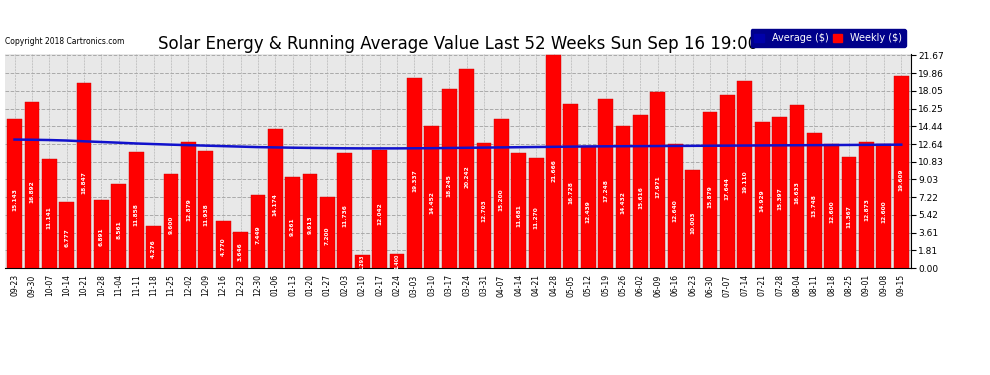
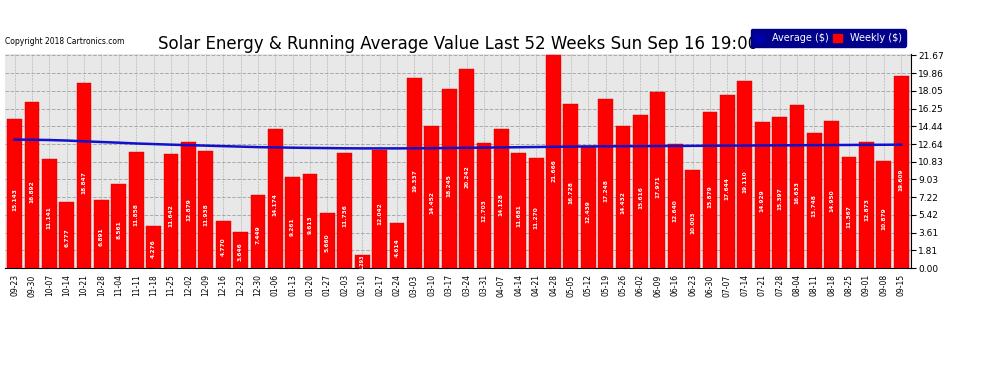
Weekly ($)/11-25: 9.6 -> 11.6
Weekly ($)/01-27: 7.2 -> 5.7
Weekly ($)/02-24: 1.4 -> 4.6
Weekly ($)/04-07: 15.2 -> 14.1
Weekly ($)/08-18: 12.6 -> 14.9
Weekly ($)/09-08: 12.6 -> 10.9
